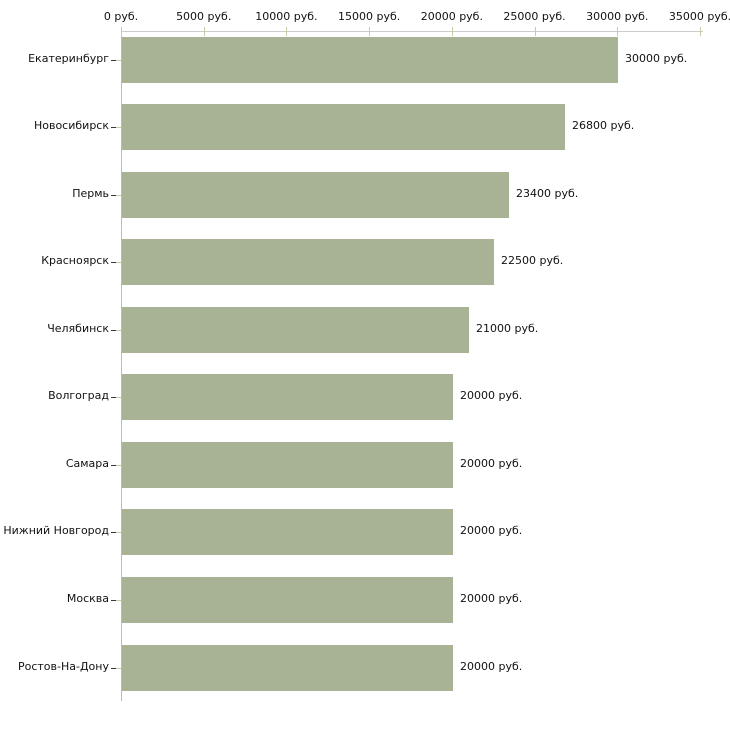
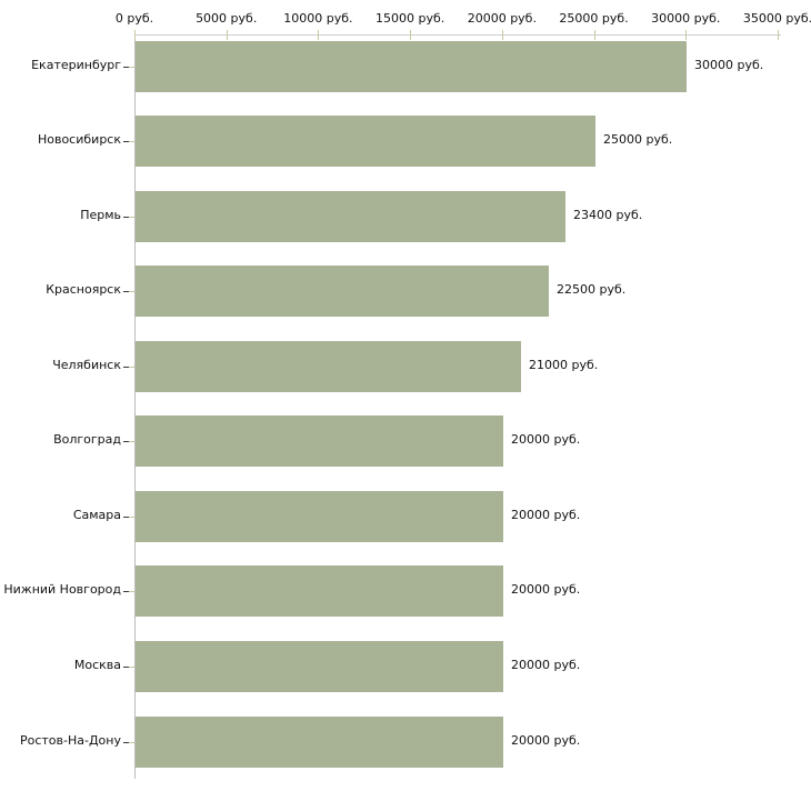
Новосибирск: 26800 -> 25000
